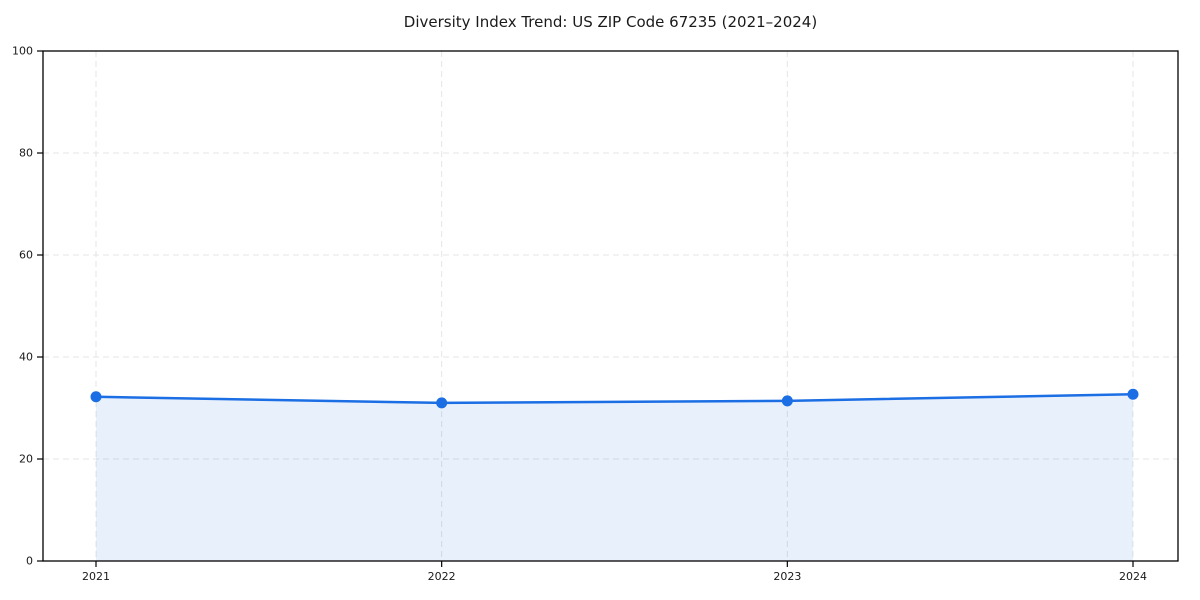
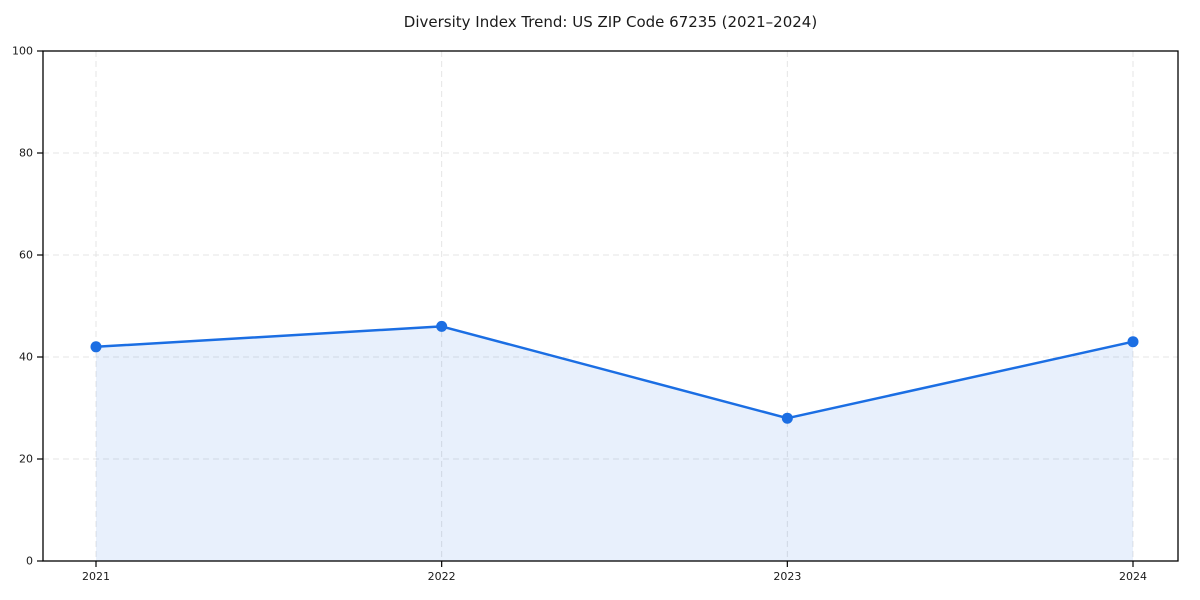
2021: 32 -> 42
2022: 31 -> 46
2023: 31 -> 28
2024: 33 -> 43
